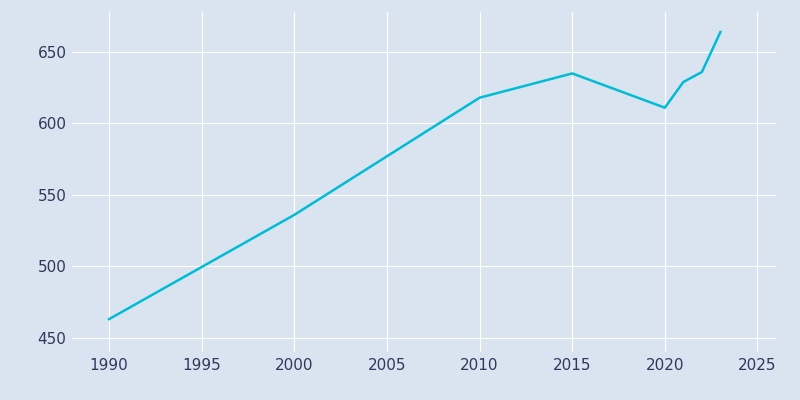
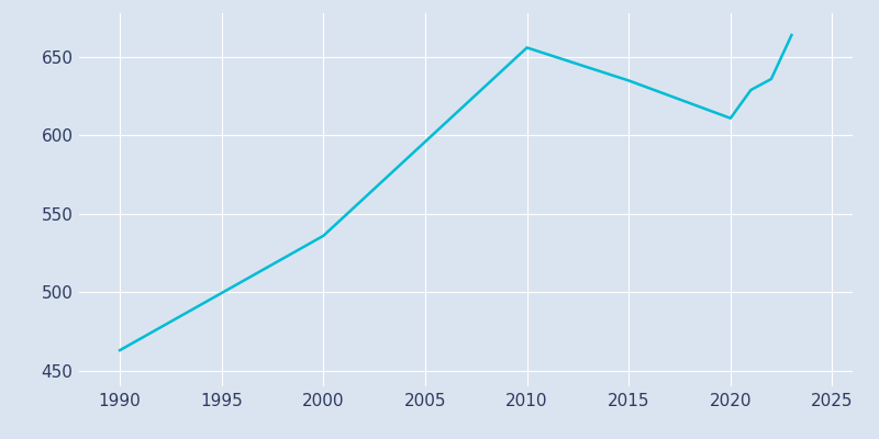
2010: 618 -> 656
